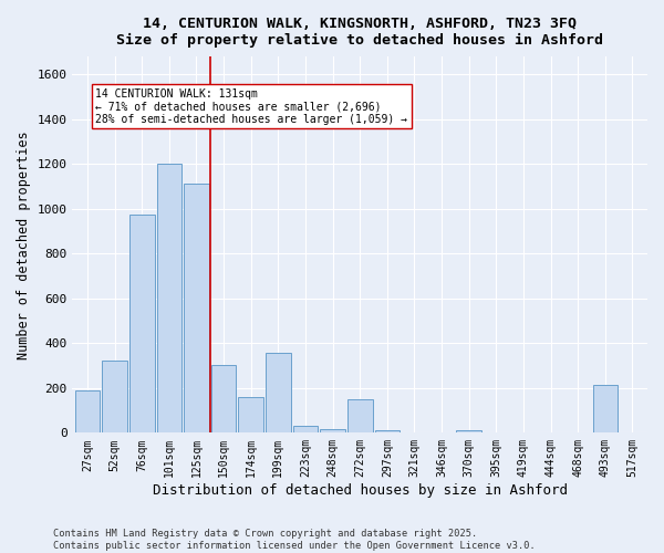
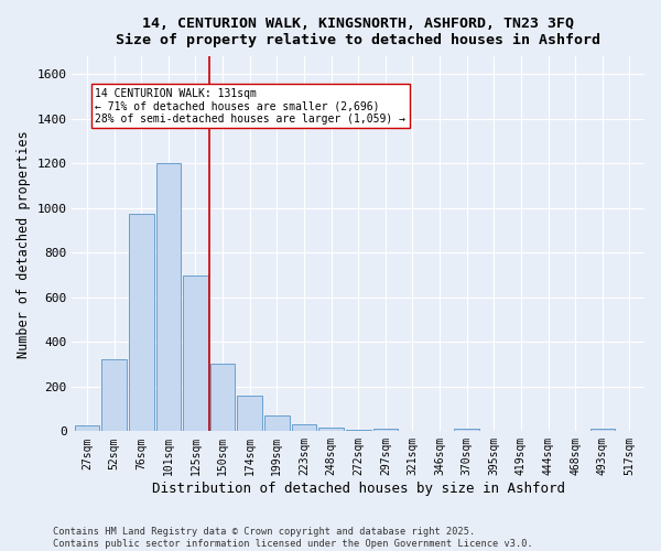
27sqm: 190 -> 25
125sqm: 1115 -> 700
199sqm: 355 -> 70
272sqm: 150 -> 5
493sqm: 215 -> 10
